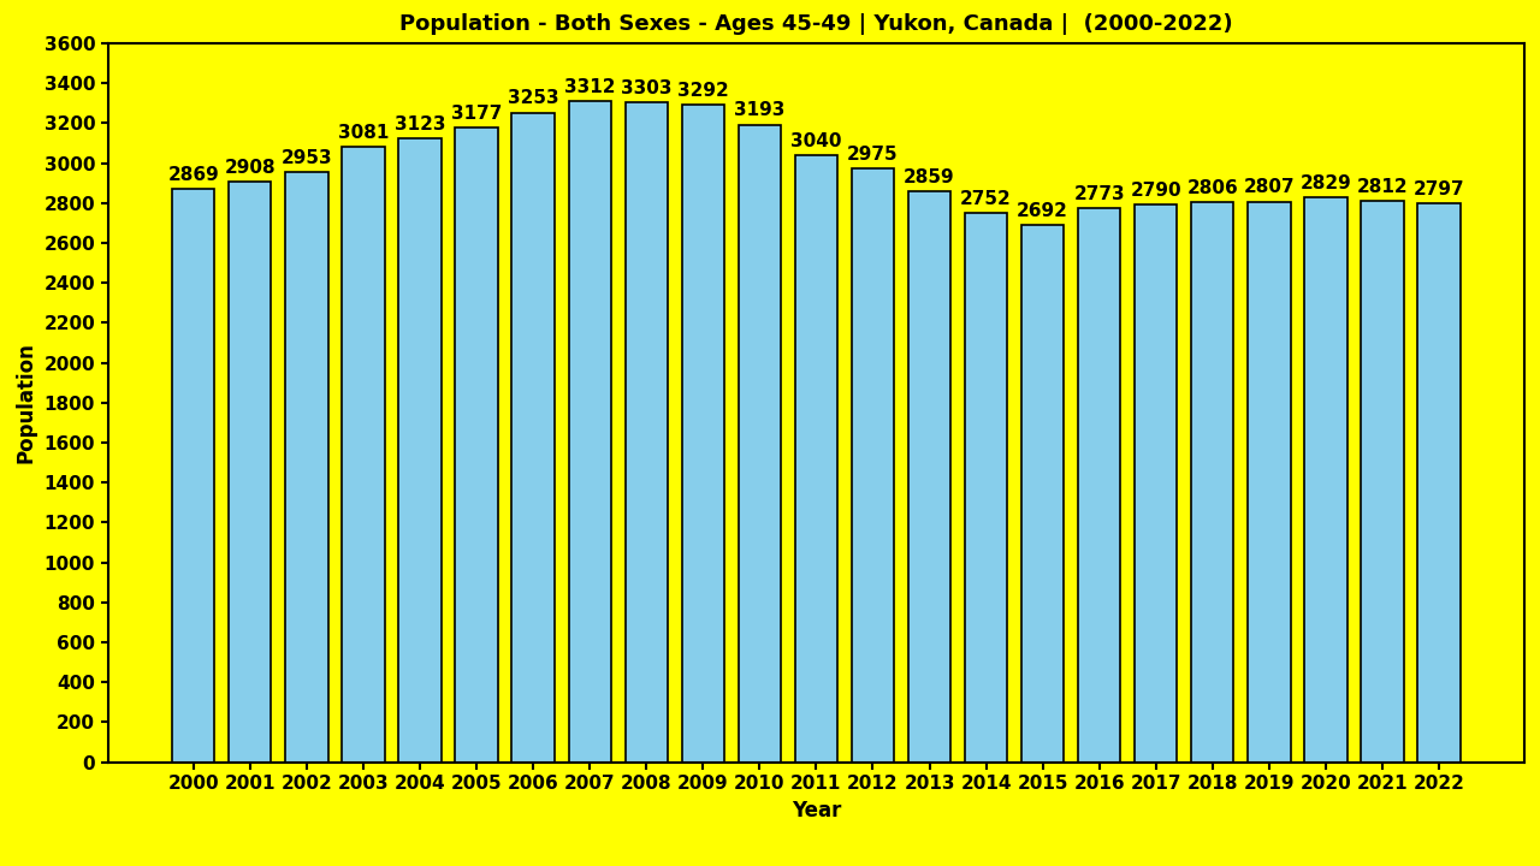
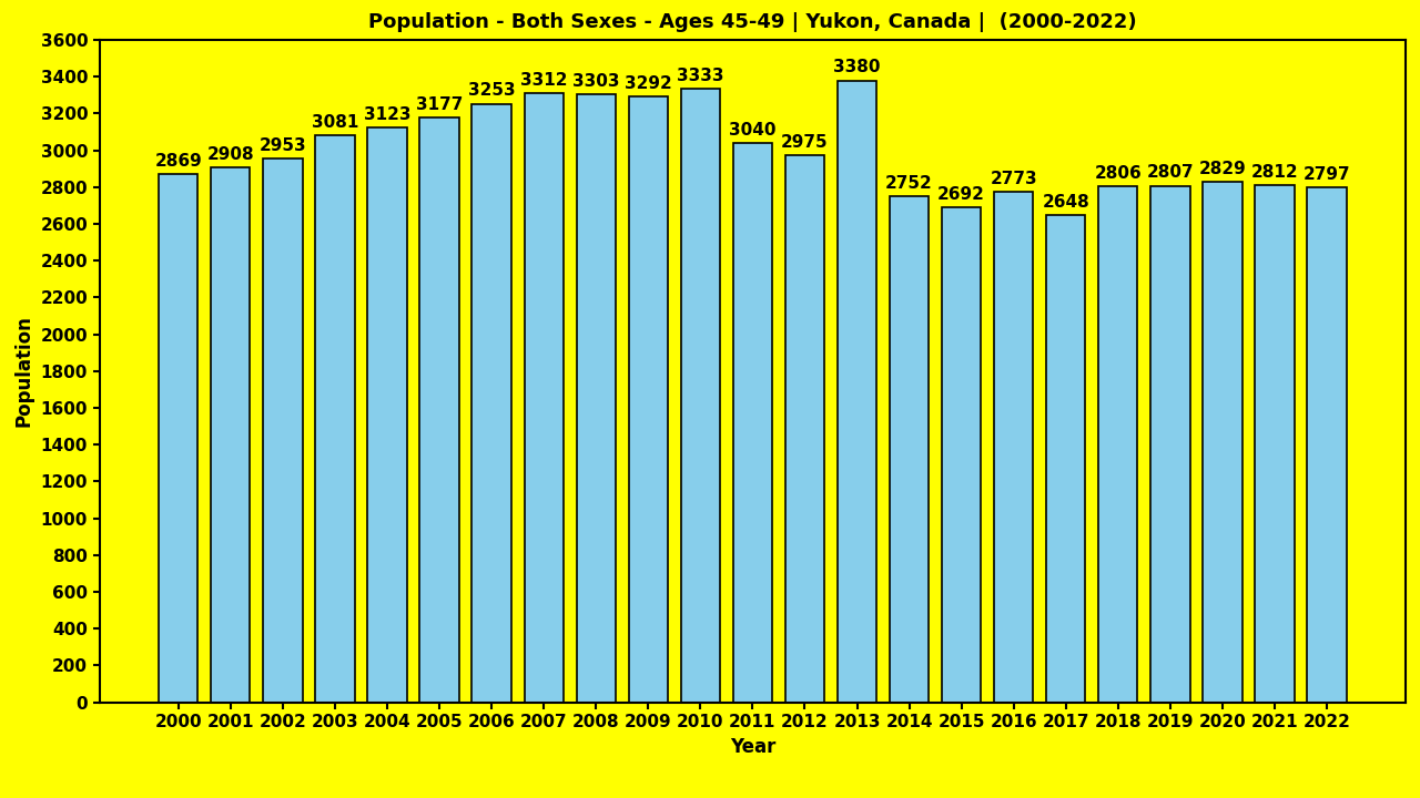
2010: 3193 -> 3333
2013: 2859 -> 3380
2017: 2790 -> 2648
